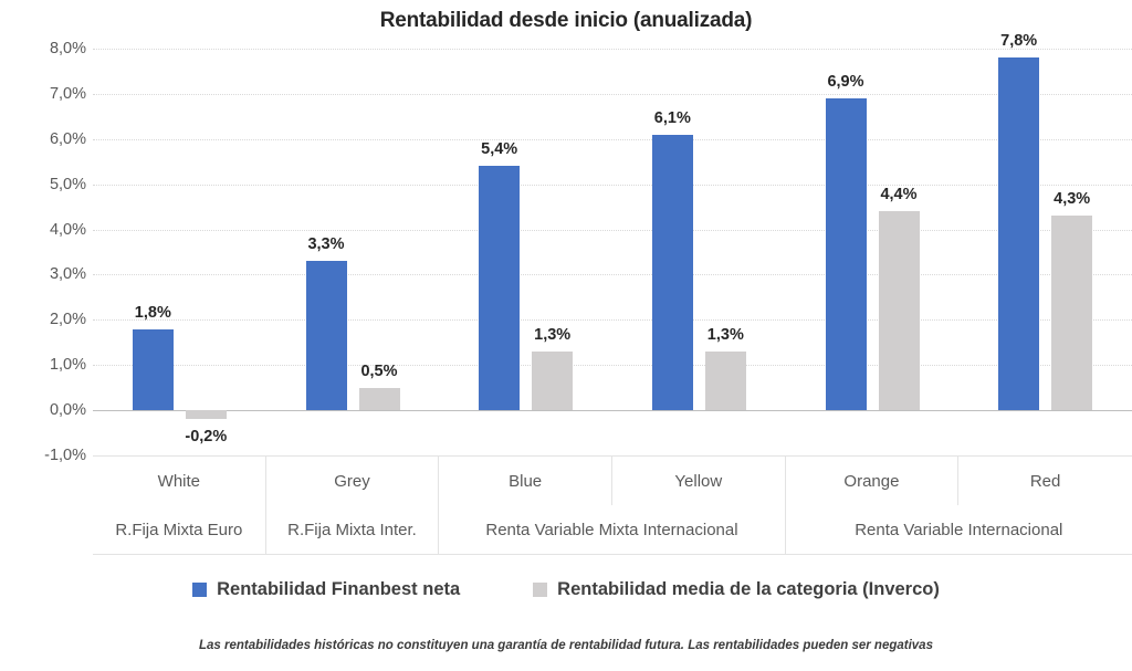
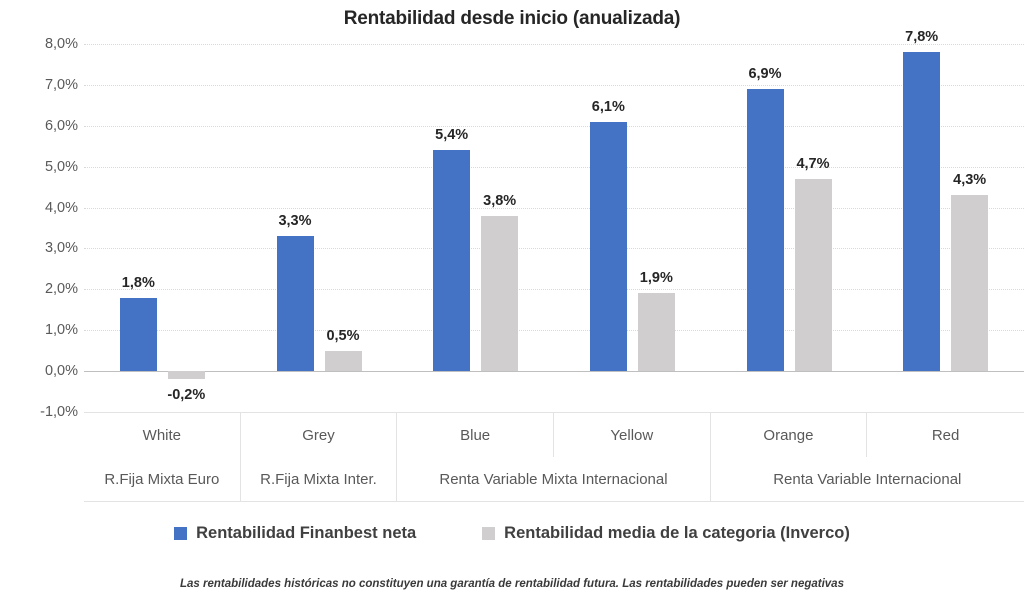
Rentabilidad media de la categoria (Inverco)/Blue: 1,3% -> 3,8%
Rentabilidad media de la categoria (Inverco)/Yellow: 1,3% -> 1,9%
Rentabilidad media de la categoria (Inverco)/Orange: 4,4% -> 4,7%
